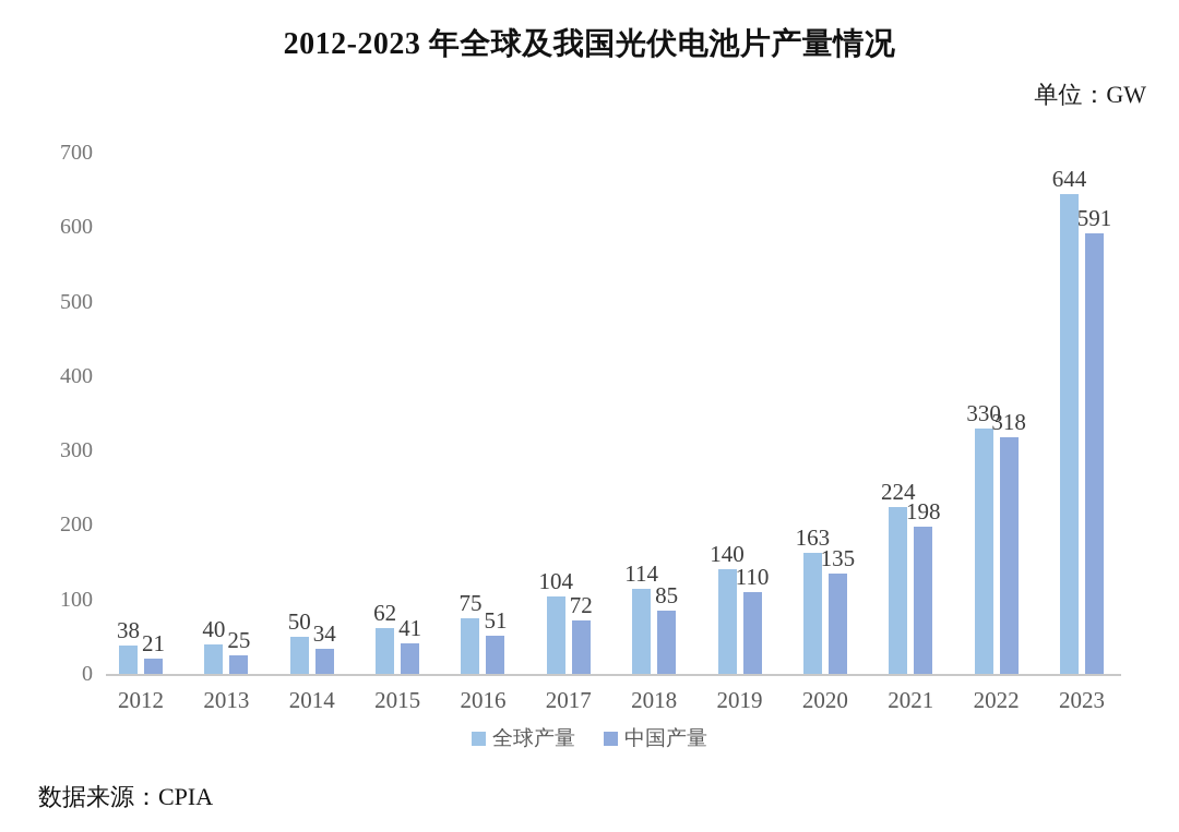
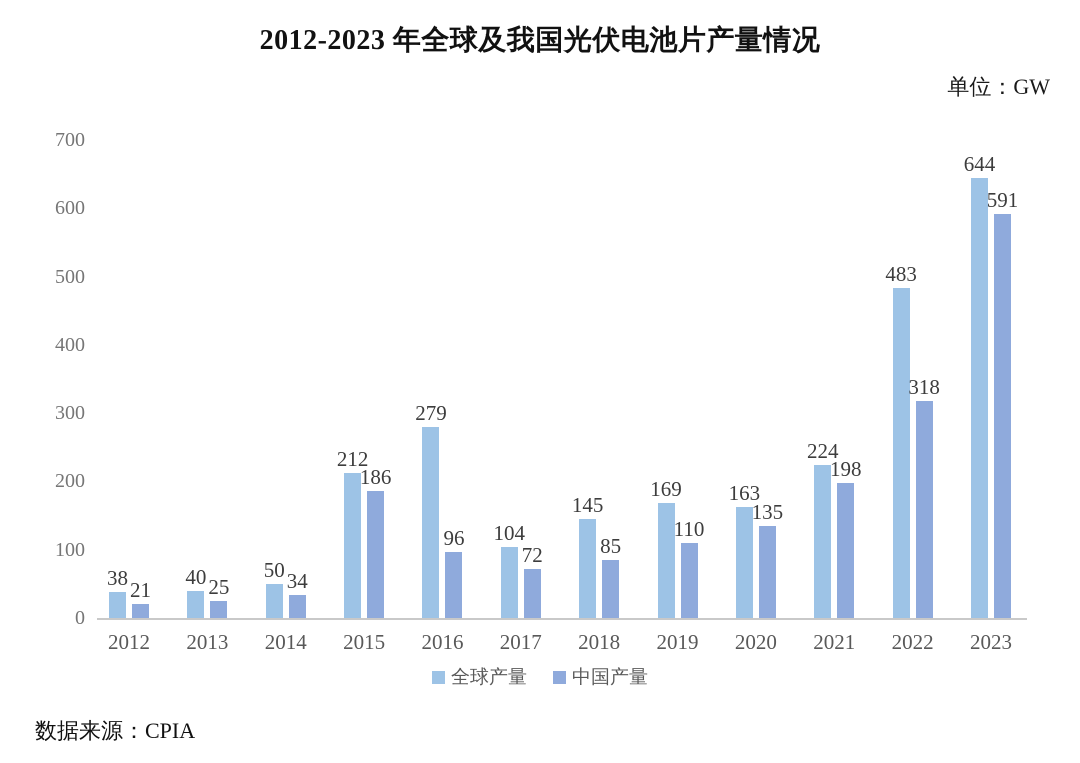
全球产量/2015: 62 -> 212
中国产量/2015: 41 -> 186
全球产量/2016: 75 -> 279
中国产量/2016: 51 -> 96
全球产量/2018: 114 -> 145
全球产量/2019: 140 -> 169
全球产量/2022: 330 -> 483
